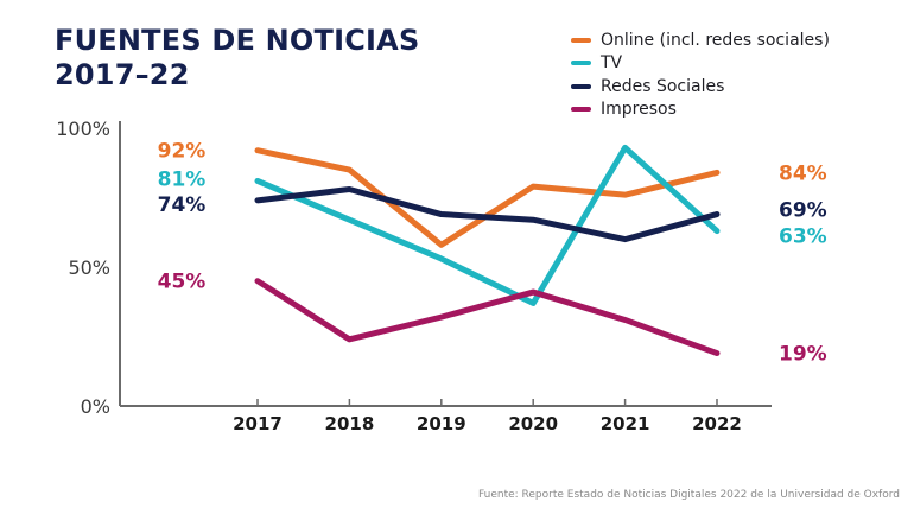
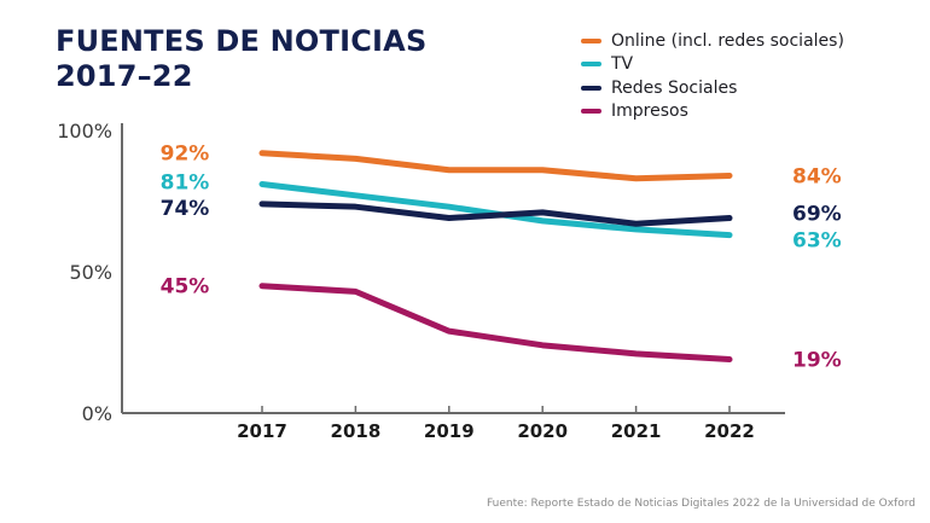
Online (incl. redes sociales)/2018: 85% -> 90%
TV/2018: 67% -> 77%
Redes Sociales/2018: 78% -> 73%
Impresos/2018: 24% -> 43%
Online (incl. redes sociales)/2019: 58% -> 86%
TV/2019: 53% -> 73%
Impresos/2019: 32% -> 29%
Online (incl. redes sociales)/2020: 79% -> 86%
TV/2020: 37% -> 68%
Redes Sociales/2020: 67% -> 71%
Impresos/2020: 41% -> 24%
Online (incl. redes sociales)/2021: 76% -> 83%
TV/2021: 93% -> 65%
Redes Sociales/2021: 60% -> 67%
Impresos/2021: 31% -> 21%
